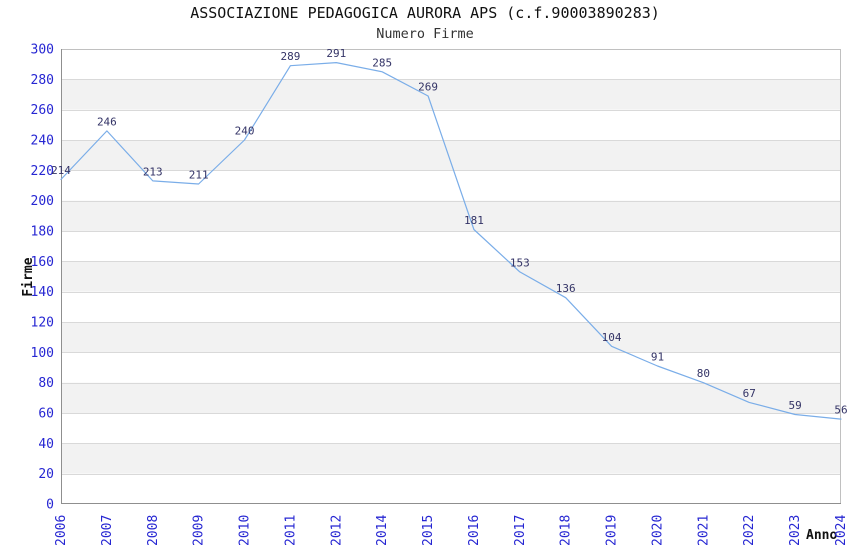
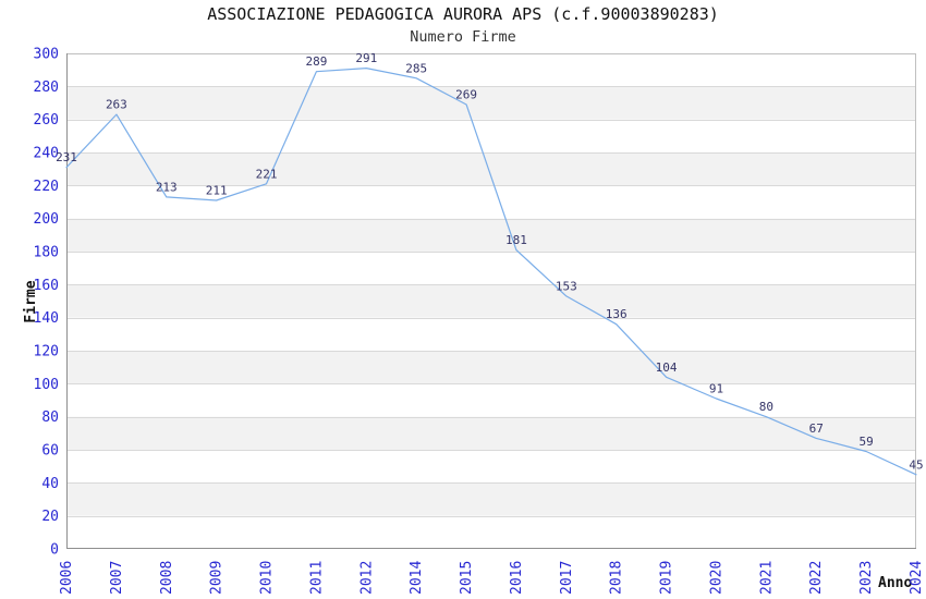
2006: 214 -> 231
2007: 246 -> 263
2010: 240 -> 221
2024: 56 -> 45
